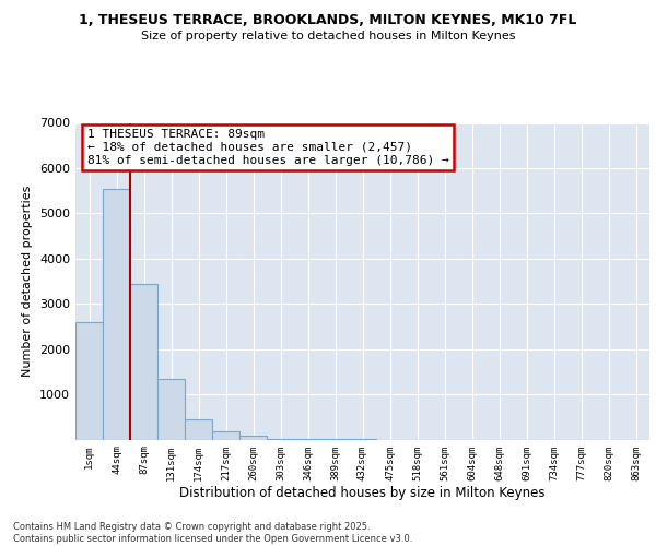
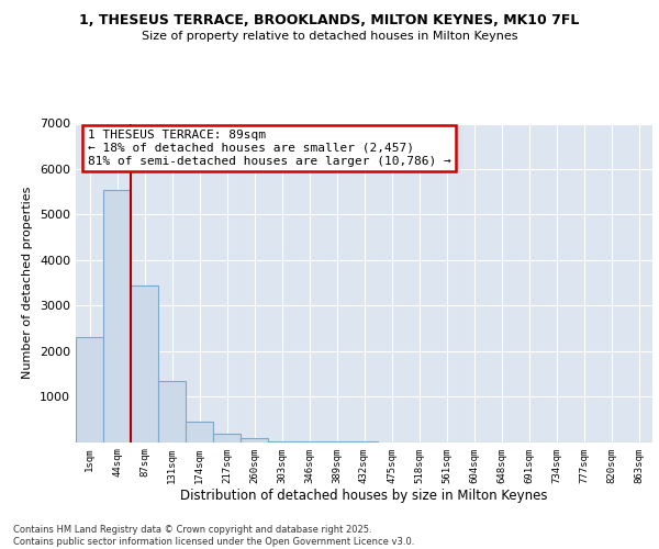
1sqm: 2600 -> 2300
